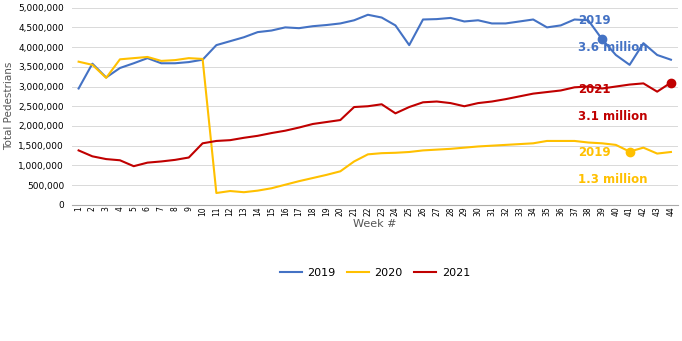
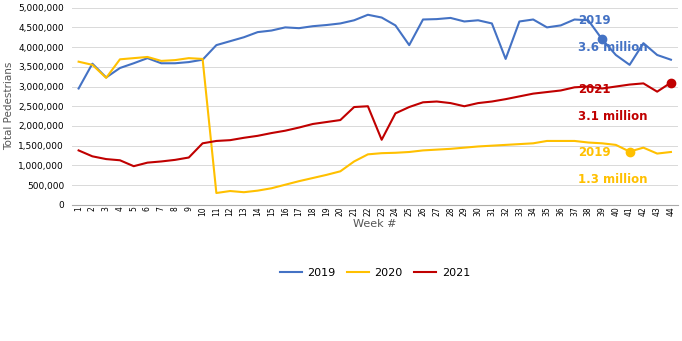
2021/23: 2,550,000 -> 1,650,000
2019/32: 4,600,000 -> 3,700,000
